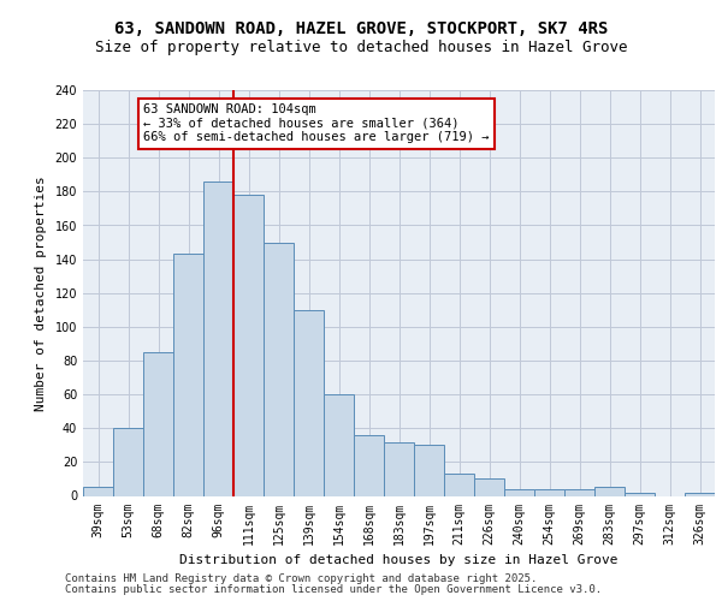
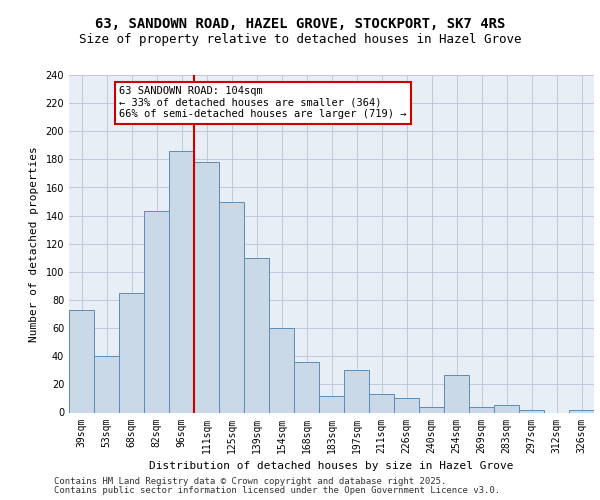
39sqm: 5 -> 73
183sqm: 32 -> 12
254sqm: 4 -> 27
